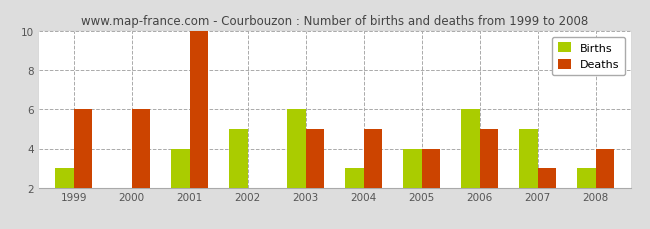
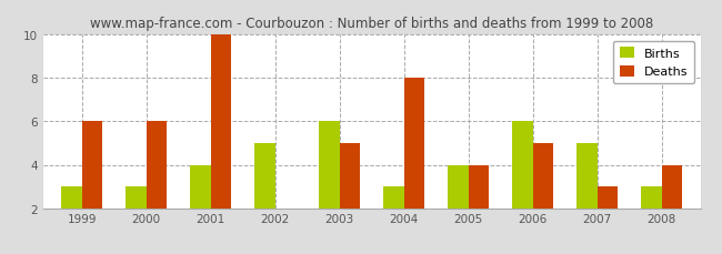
Births/2000: 2 -> 3
Deaths/2004: 5 -> 8
